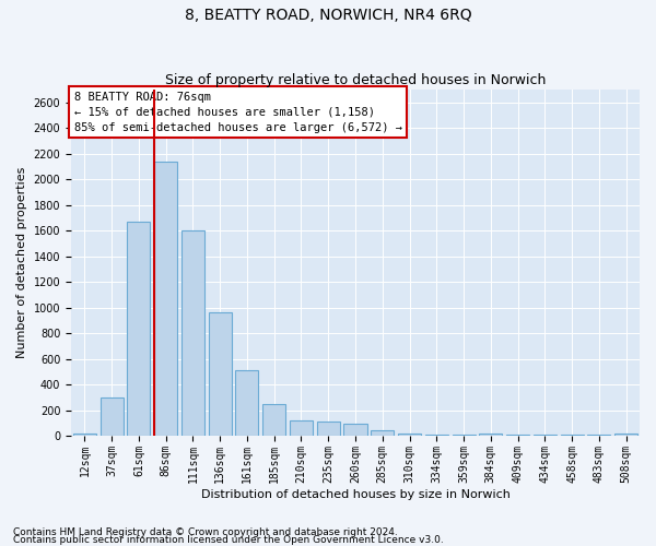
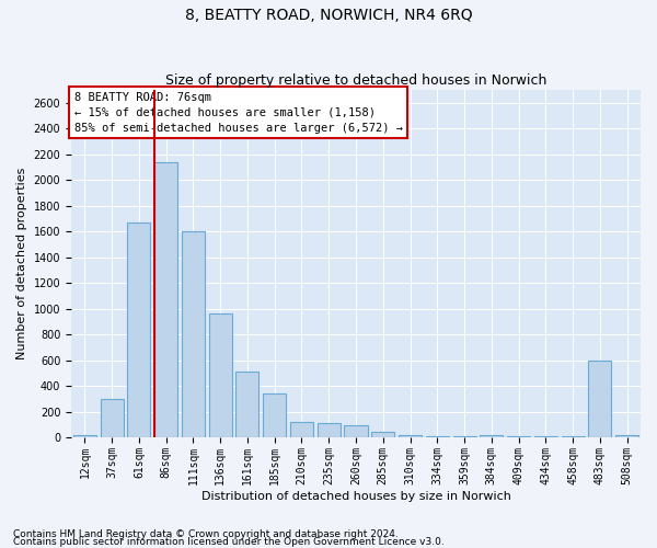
185sqm: 240 -> 340
483sqm: 0 -> 600
